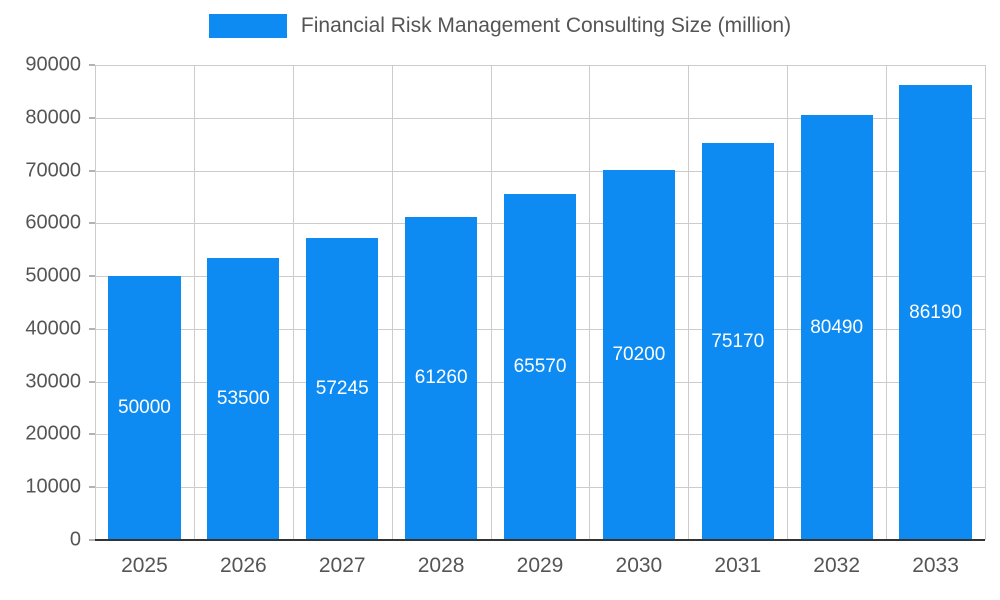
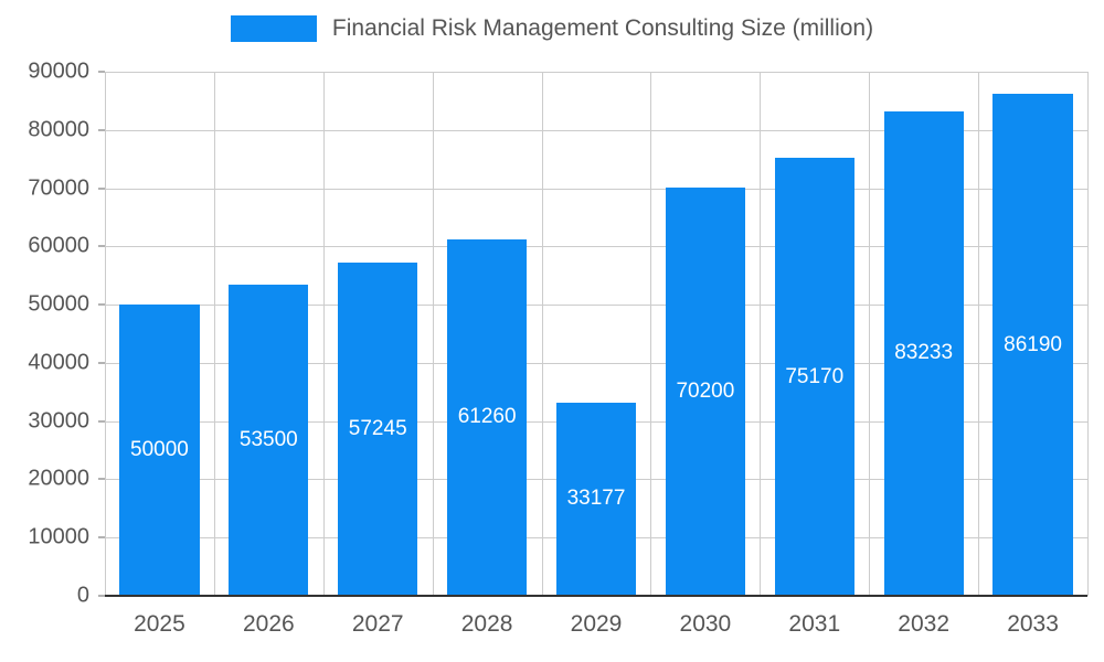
2029: 65570 -> 33177
2032: 80490 -> 83233
